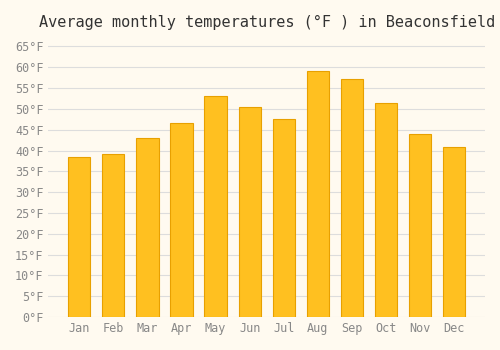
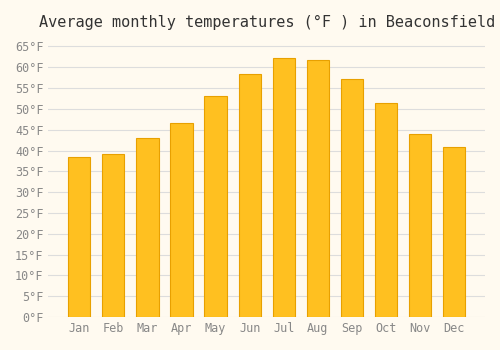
Jun: 50.5°F -> 58.5°F
Jul: 47.5°F -> 62.2°F
Aug: 59.0°F -> 61.8°F
